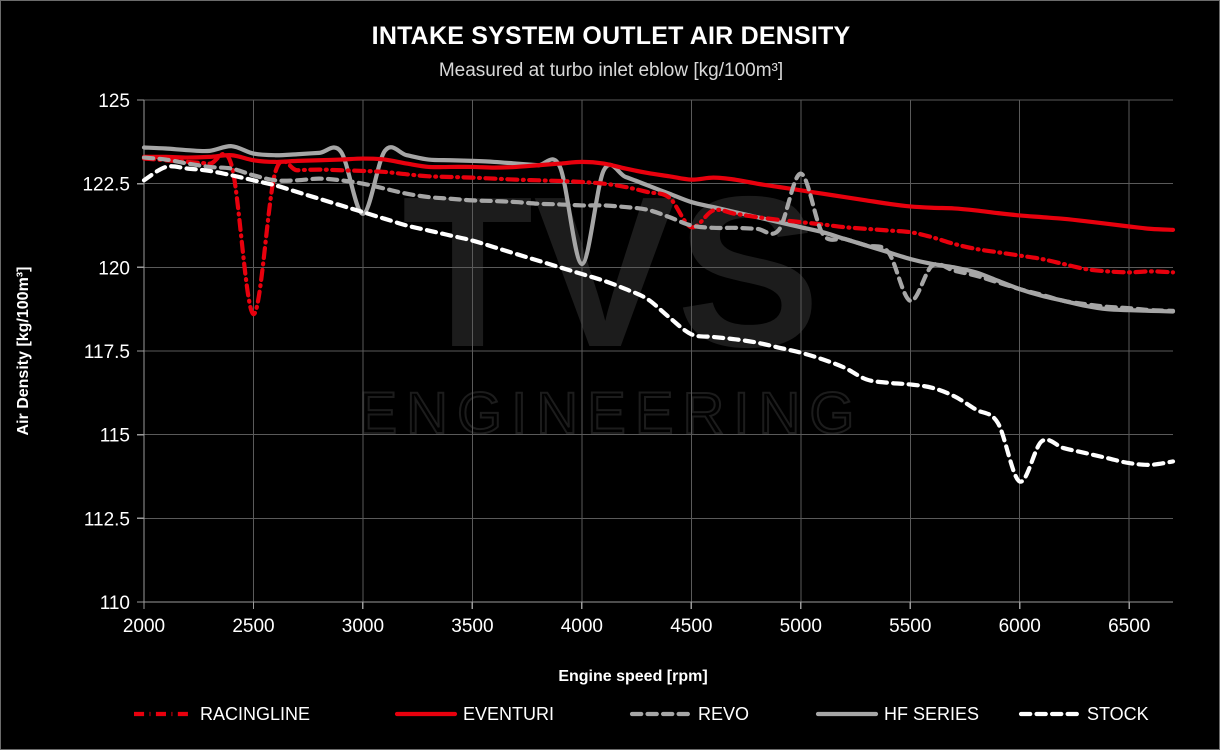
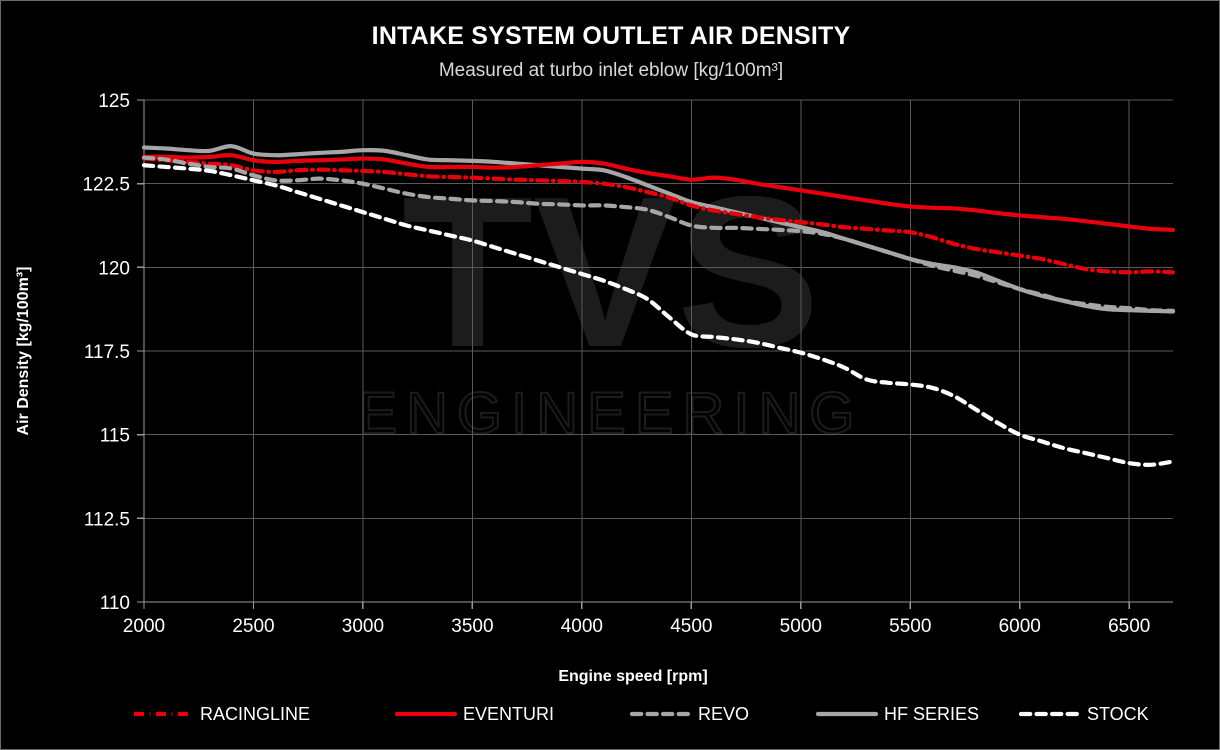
STOCK/2000: 122.6 -> 123.0
RACINGLINE/2500: 118.6 -> 122.9
HF SERIES/3000: 121.6 -> 123.5
HF SERIES/4000: 120.1 -> 123.0
RACINGLINE/4500: 121.2 -> 121.8
REVO/5000: 122.8 -> 121.1
REVO/5500: 119.0 -> 120.2
STOCK/6000: 113.6 -> 115.0
